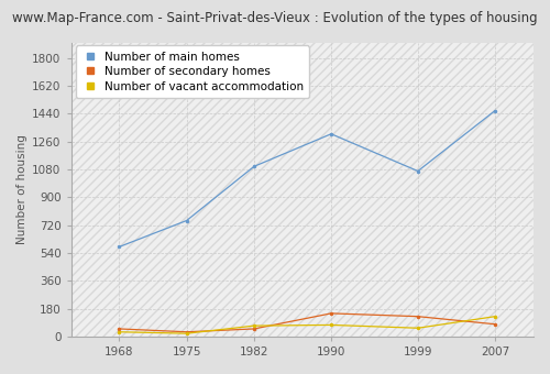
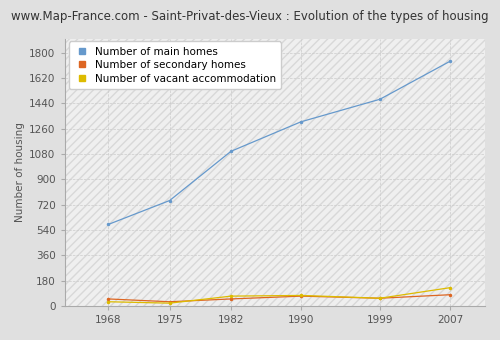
Number of secondary homes/1990: 150 -> 70
Number of main homes/1999: 1070 -> 1470
Number of secondary homes/1999: 130 -> 60
Number of main homes/2007: 1460 -> 1740
